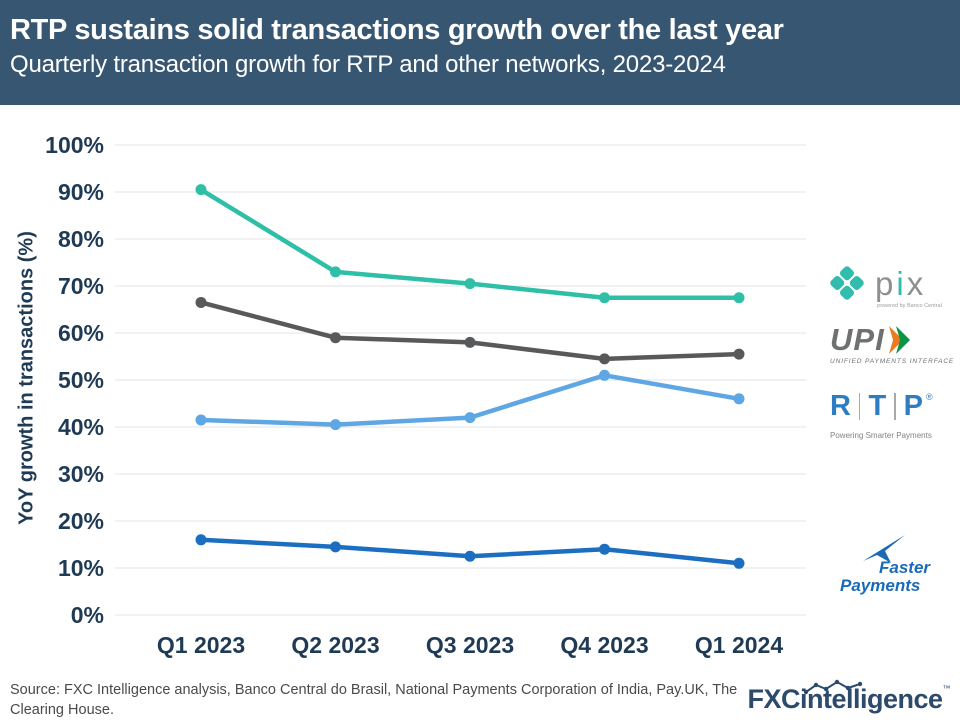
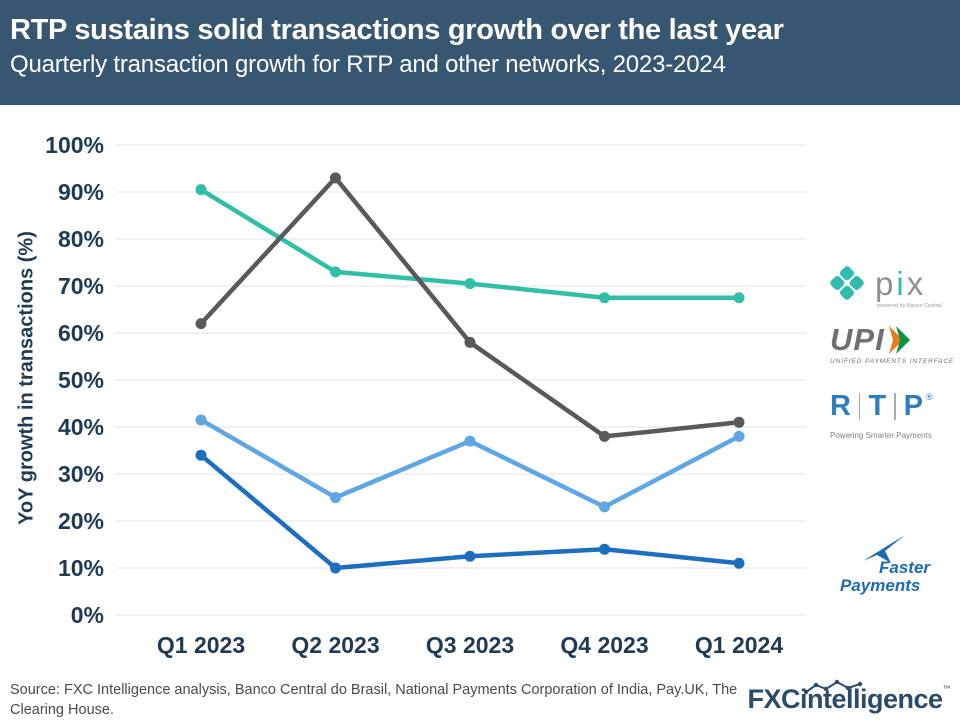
UPI/Q1 2023: 66% -> 62%
Faster Payments/Q1 2023: 16% -> 34%
UPI/Q2 2023: 59% -> 93%
RTP/Q2 2023: 40% -> 25%
Faster Payments/Q2 2023: 14% -> 10%
RTP/Q3 2023: 42% -> 37%
UPI/Q4 2023: 54% -> 38%
RTP/Q4 2023: 51% -> 23%
UPI/Q1 2024: 56% -> 41%
RTP/Q1 2024: 46% -> 38%
